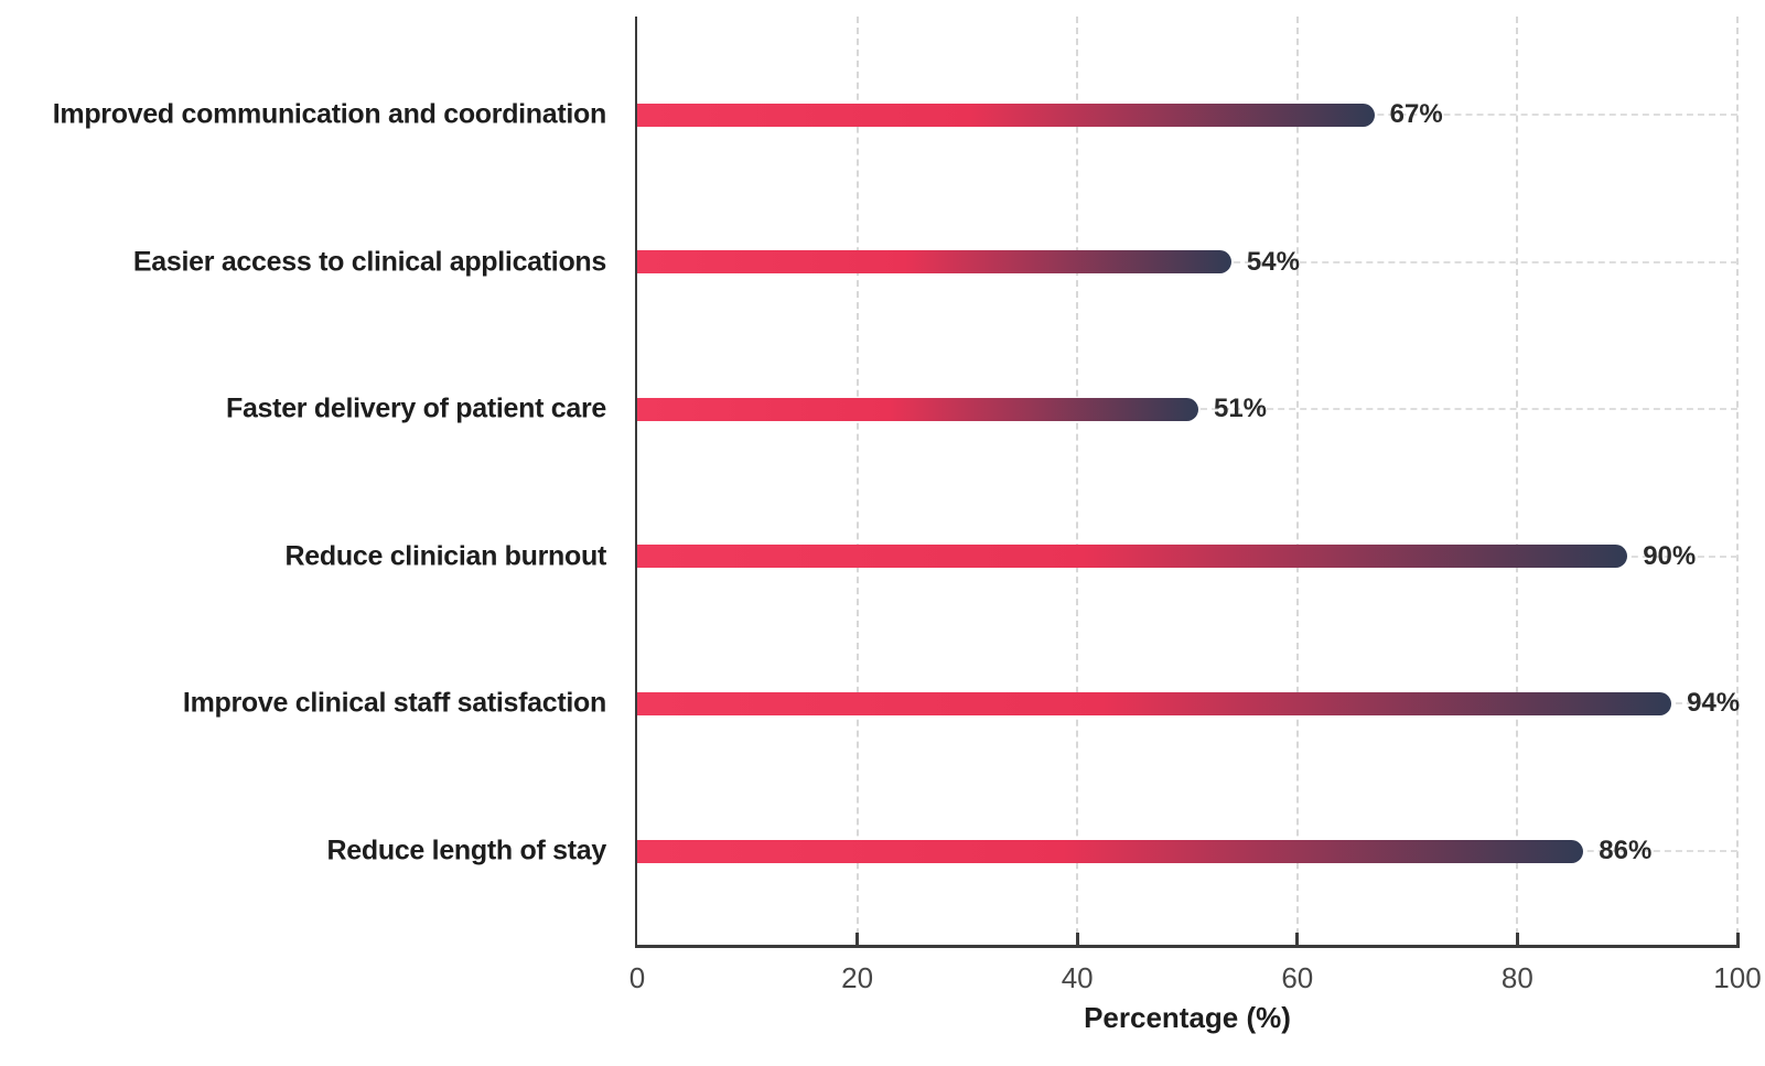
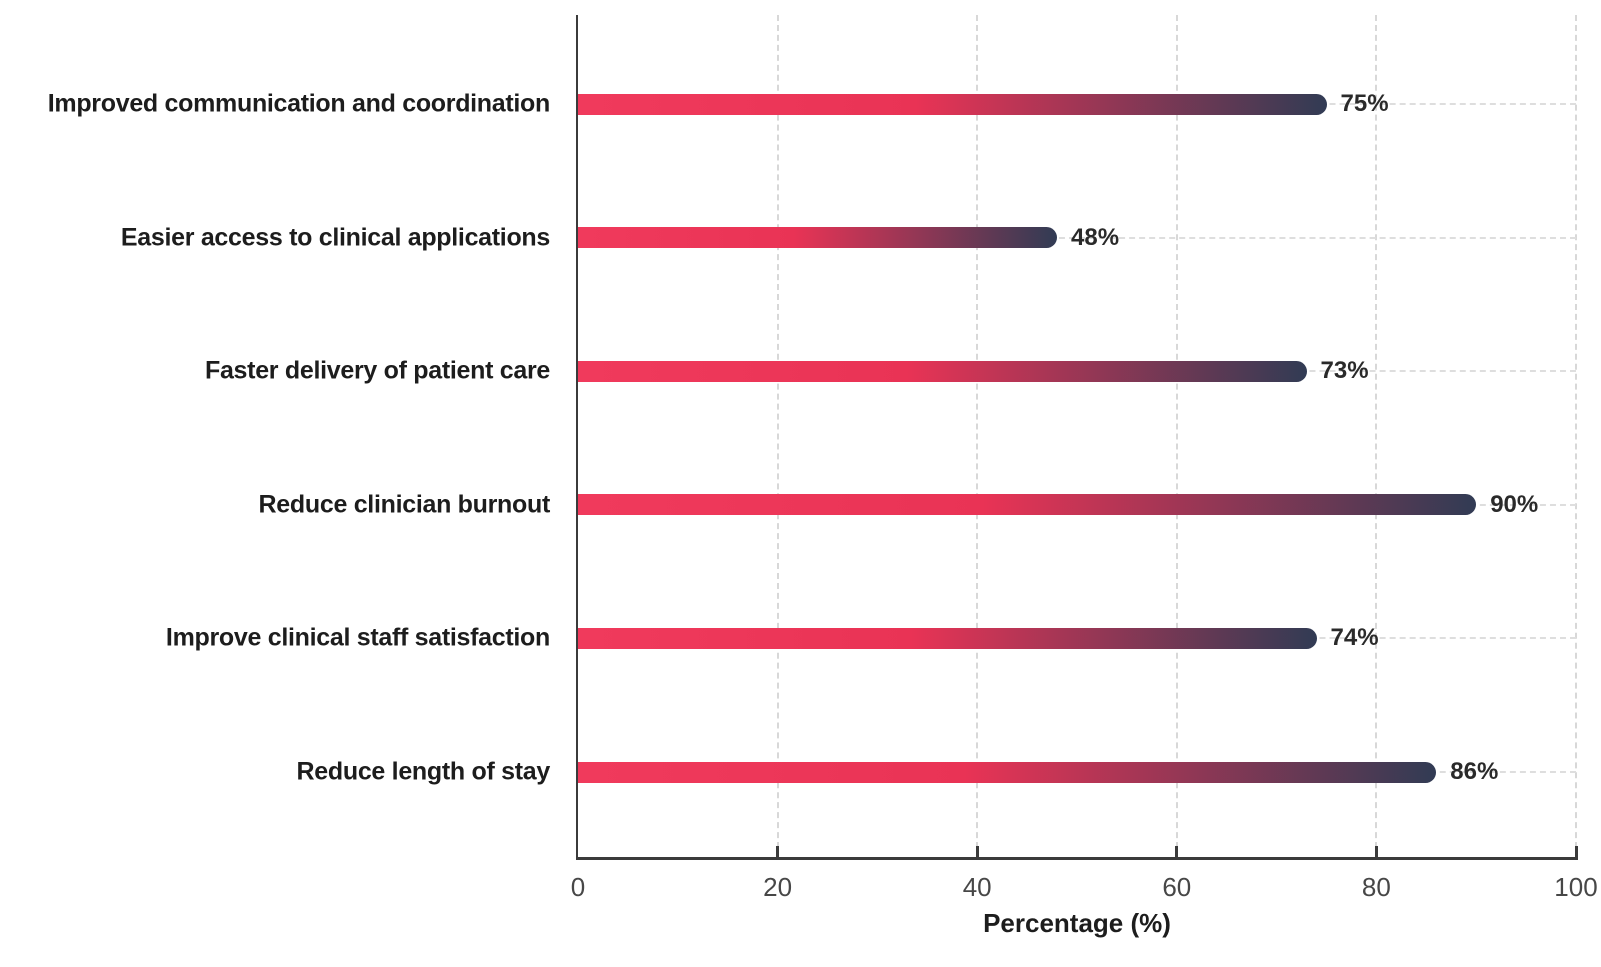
Improved communication and coordination: 67% -> 75%
Easier access to clinical applications: 54% -> 48%
Faster delivery of patient care: 51% -> 73%
Improve clinical staff satisfaction: 94% -> 74%
